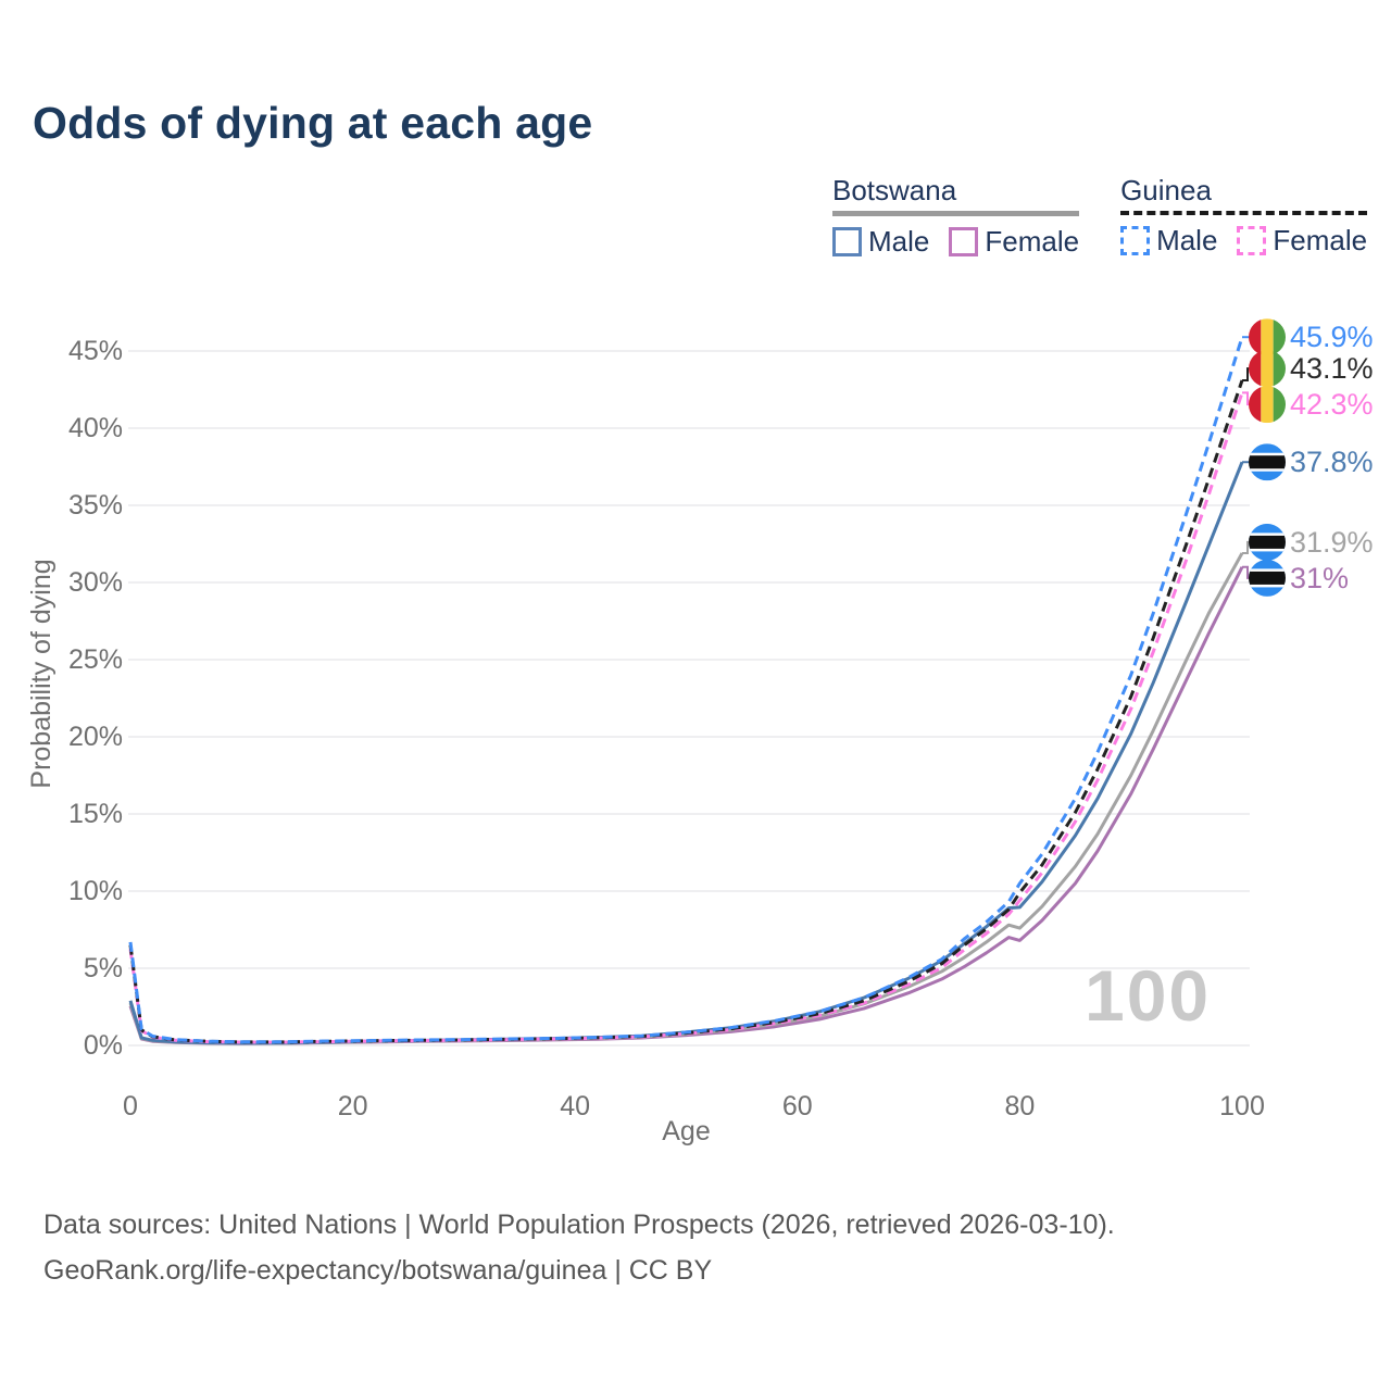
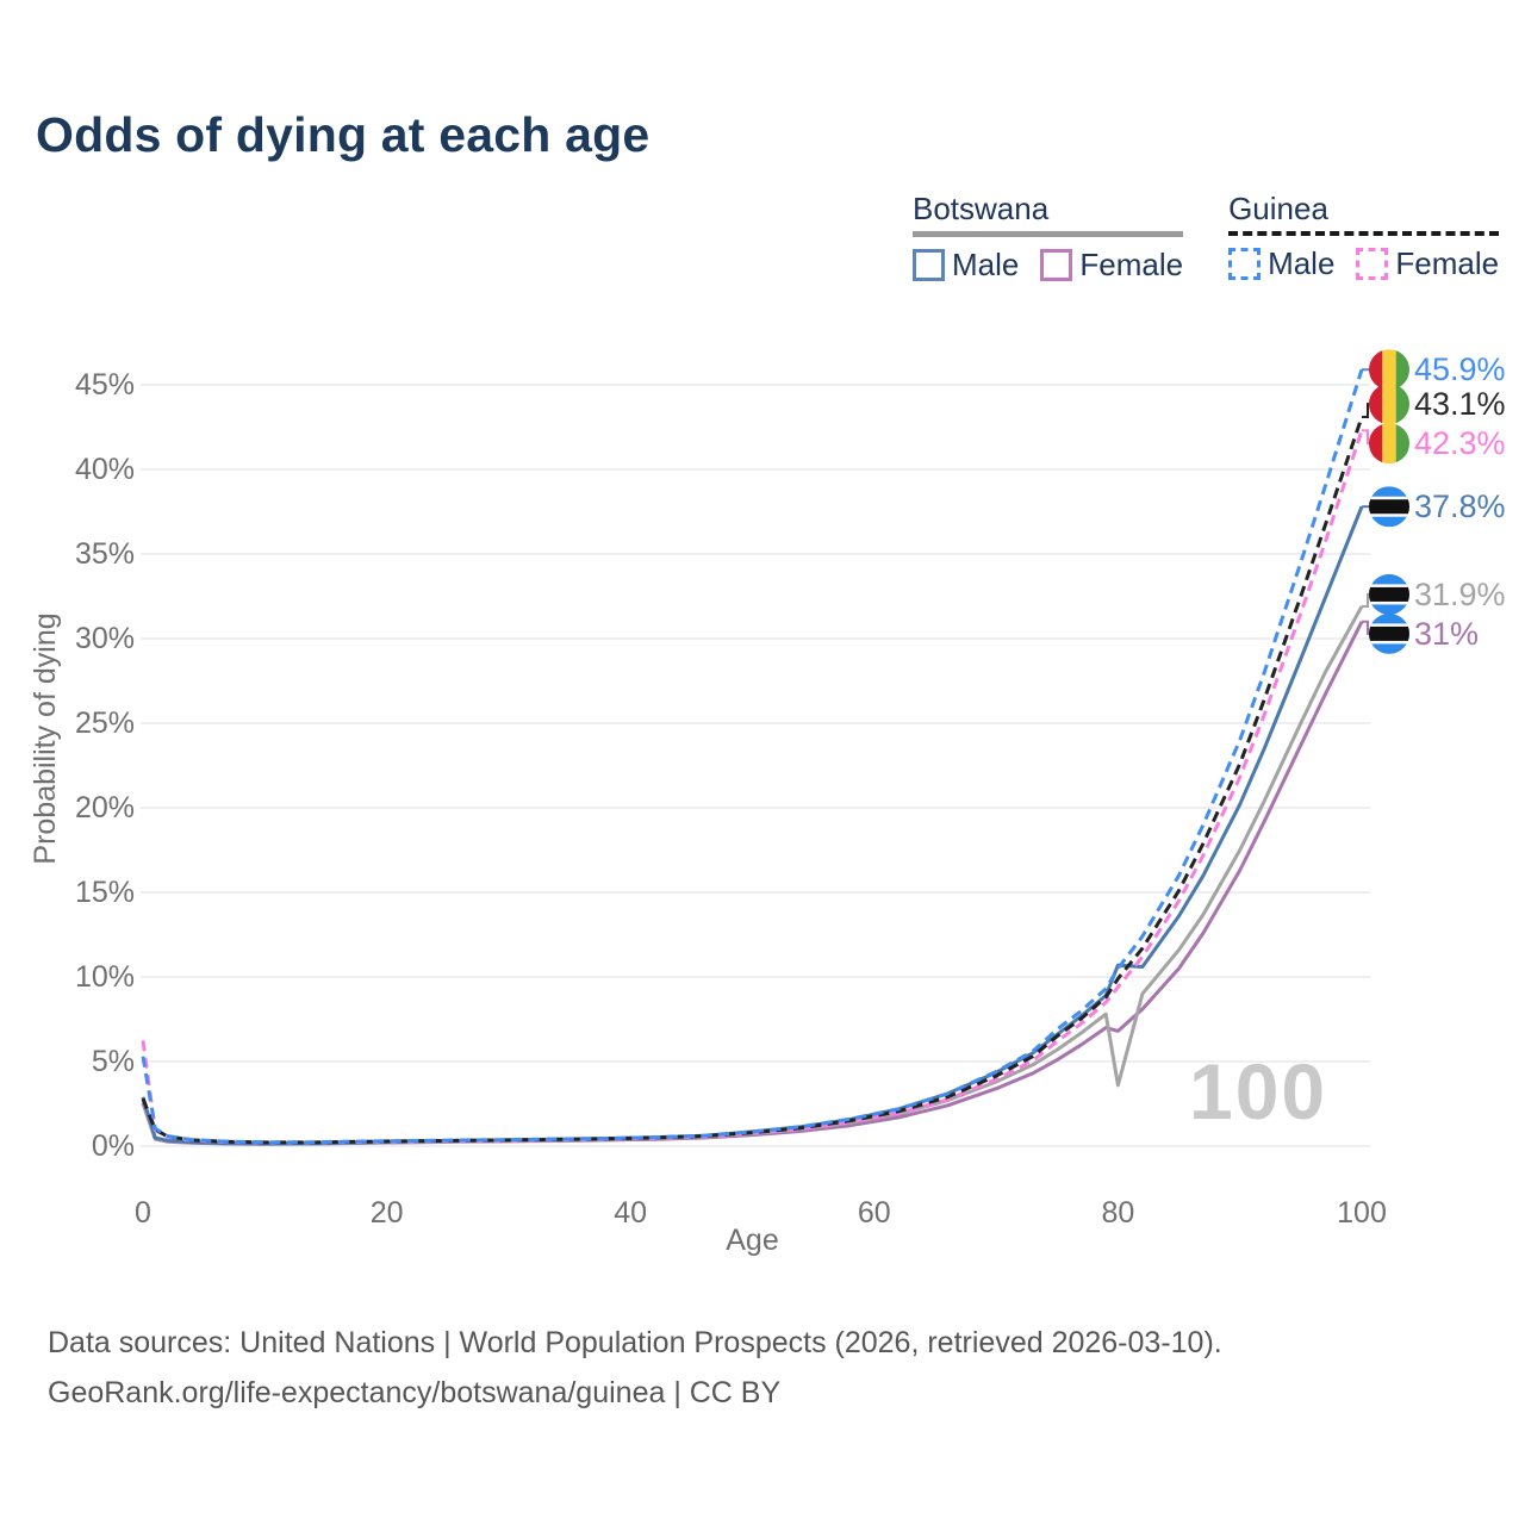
Guinea Male/0: 6.7% -> 5.3%
Guinea/0: 6.5% -> 2.8%
Botswana Male/80: 8.9% -> 10.7%
Botswana/80: 7.6% -> 3.6%
